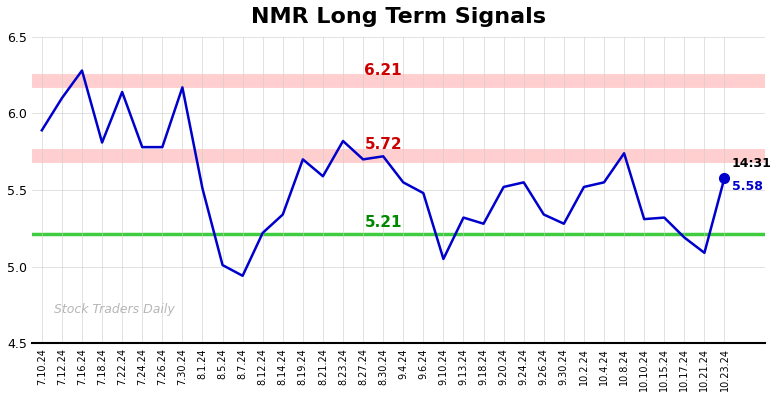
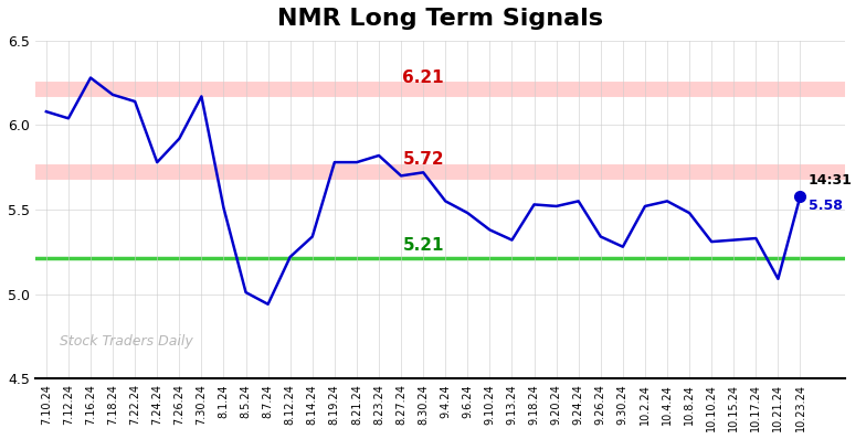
7.10.24: 5.89 -> 6.08
7.12.24: 6.10 -> 6.04
7.18.24: 5.81 -> 6.18
7.26.24: 5.78 -> 5.92
8.19.24: 5.70 -> 5.78
8.21.24: 5.59 -> 5.78
9.10.24: 5.05 -> 5.38
9.18.24: 5.28 -> 5.53
10.8.24: 5.74 -> 5.48
10.17.24: 5.19 -> 5.33
